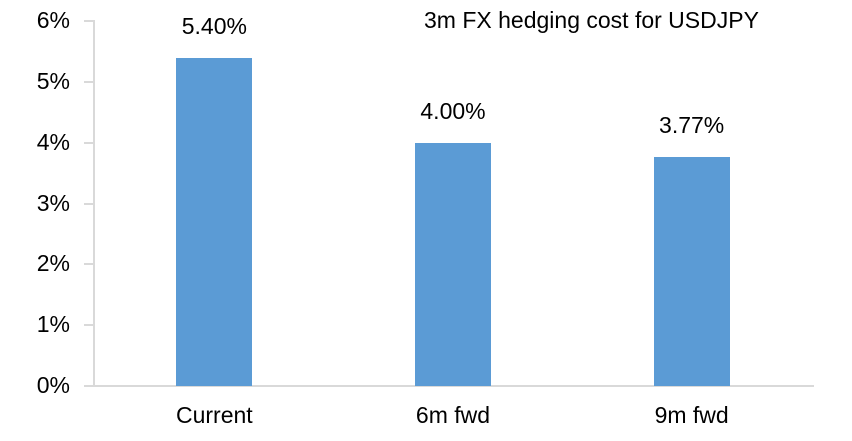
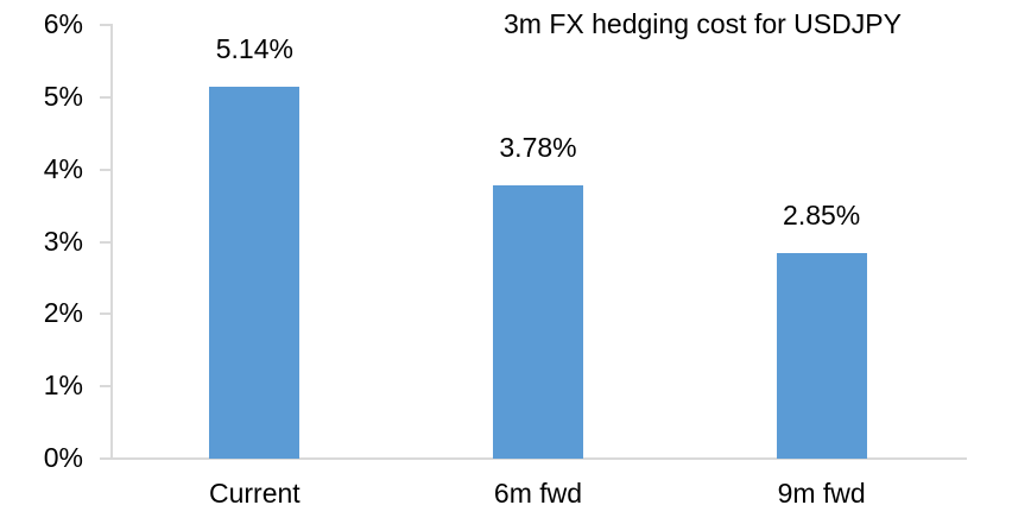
Current: 5.40% -> 5.14%
6m fwd: 4.00% -> 3.78%
9m fwd: 3.77% -> 2.85%
